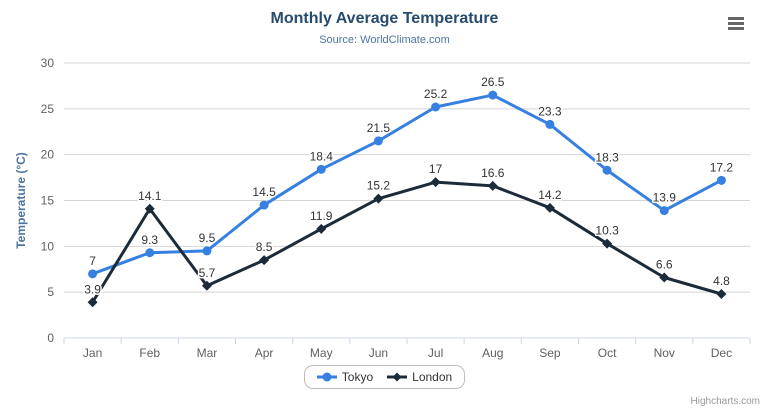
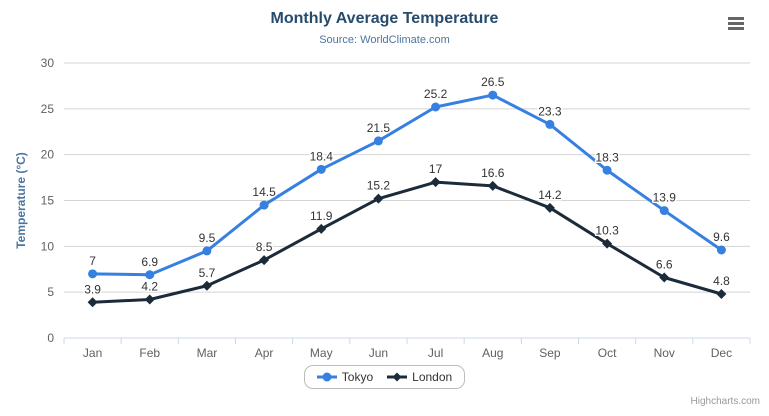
Tokyo/Feb: 9.3 -> 6.9
London/Feb: 14.1 -> 4.2
Tokyo/Dec: 17.2 -> 9.6
